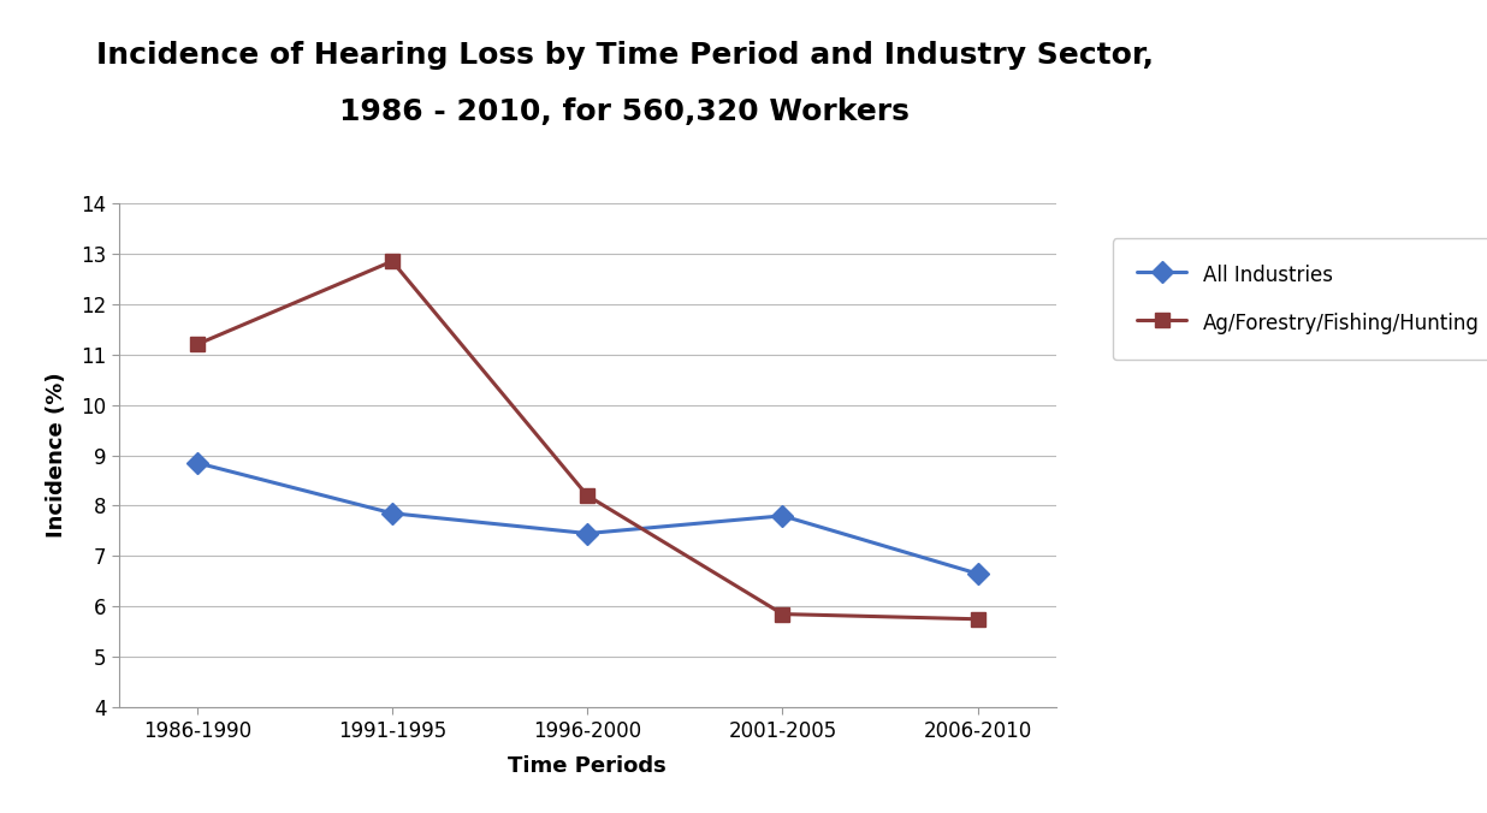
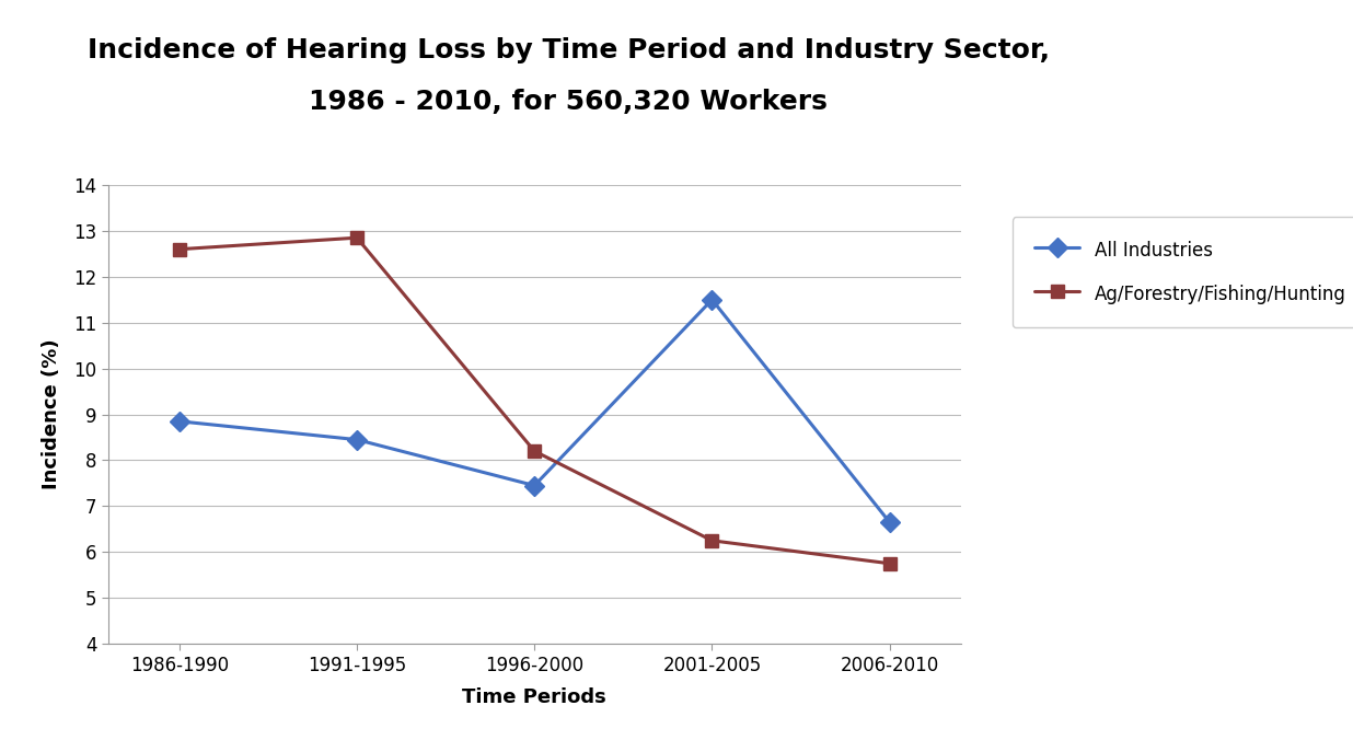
Ag/Forestry/Fishing/Hunting/1986-1990: 11.20 -> 12.60
All Industries/1991-1995: 7.85 -> 8.45
All Industries/2001-2005: 7.80 -> 11.50
Ag/Forestry/Fishing/Hunting/2001-2005: 5.85 -> 6.25
